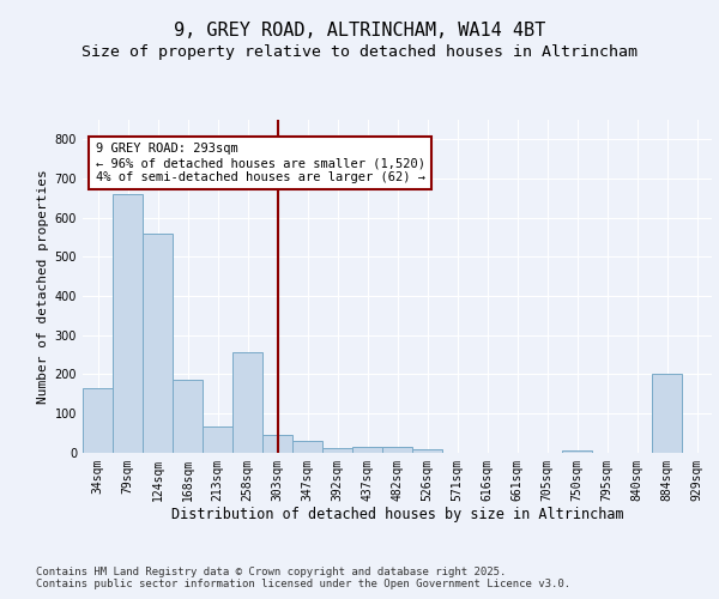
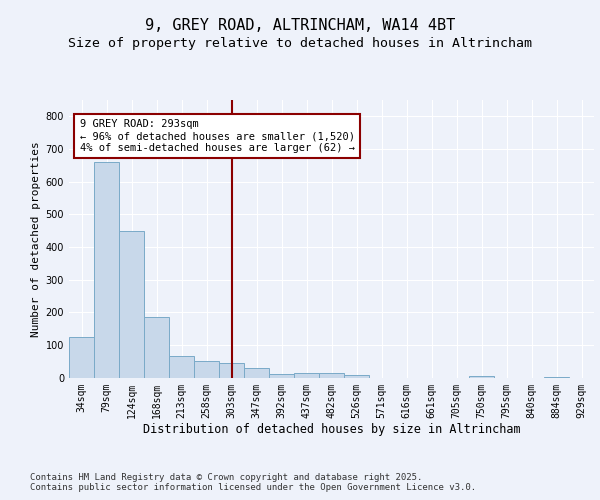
34sqm: 165 -> 125
124sqm: 560 -> 450
258sqm: 255 -> 50
884sqm: 200 -> 2
